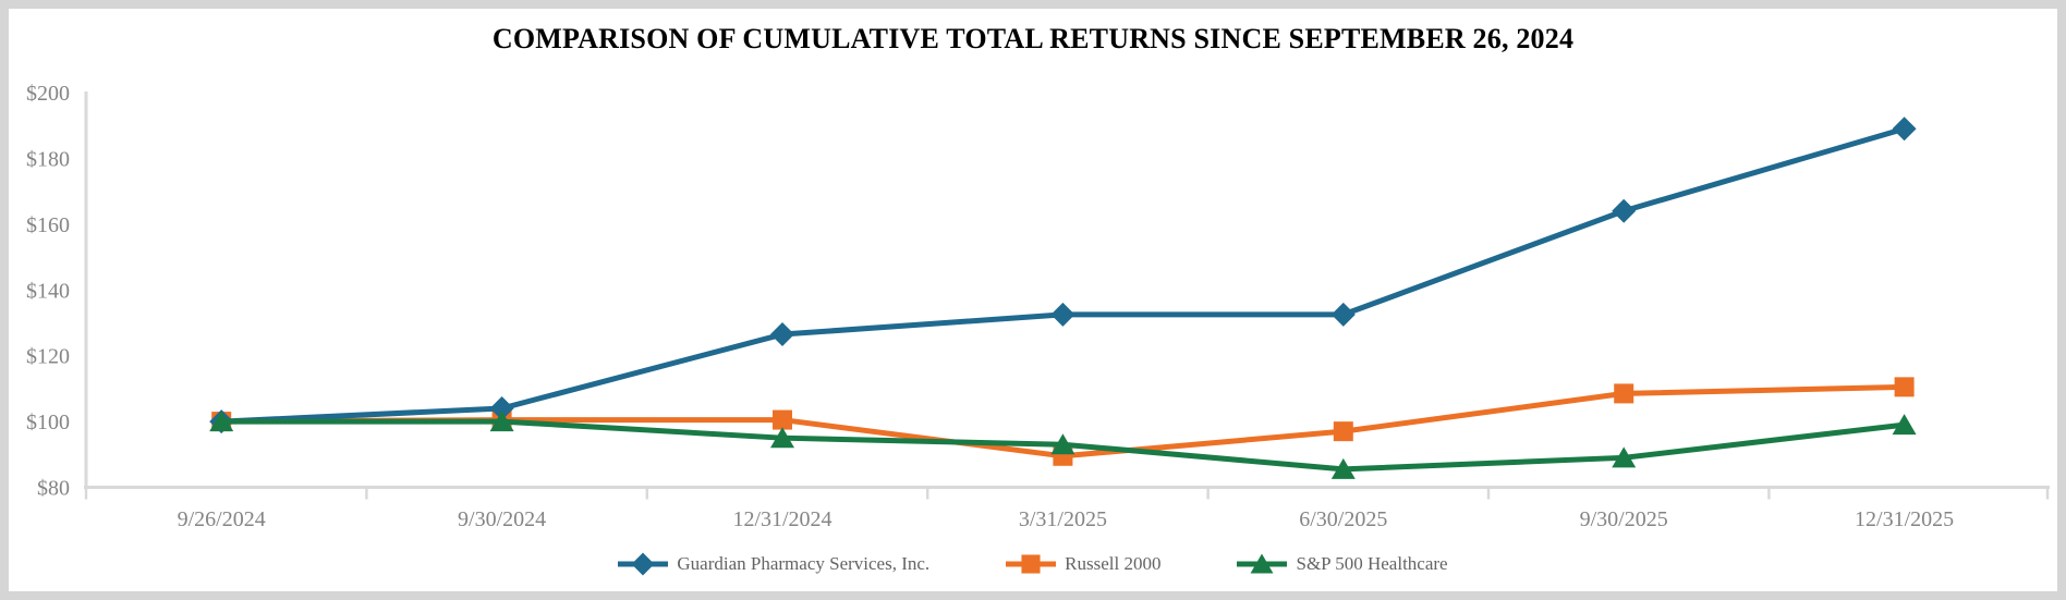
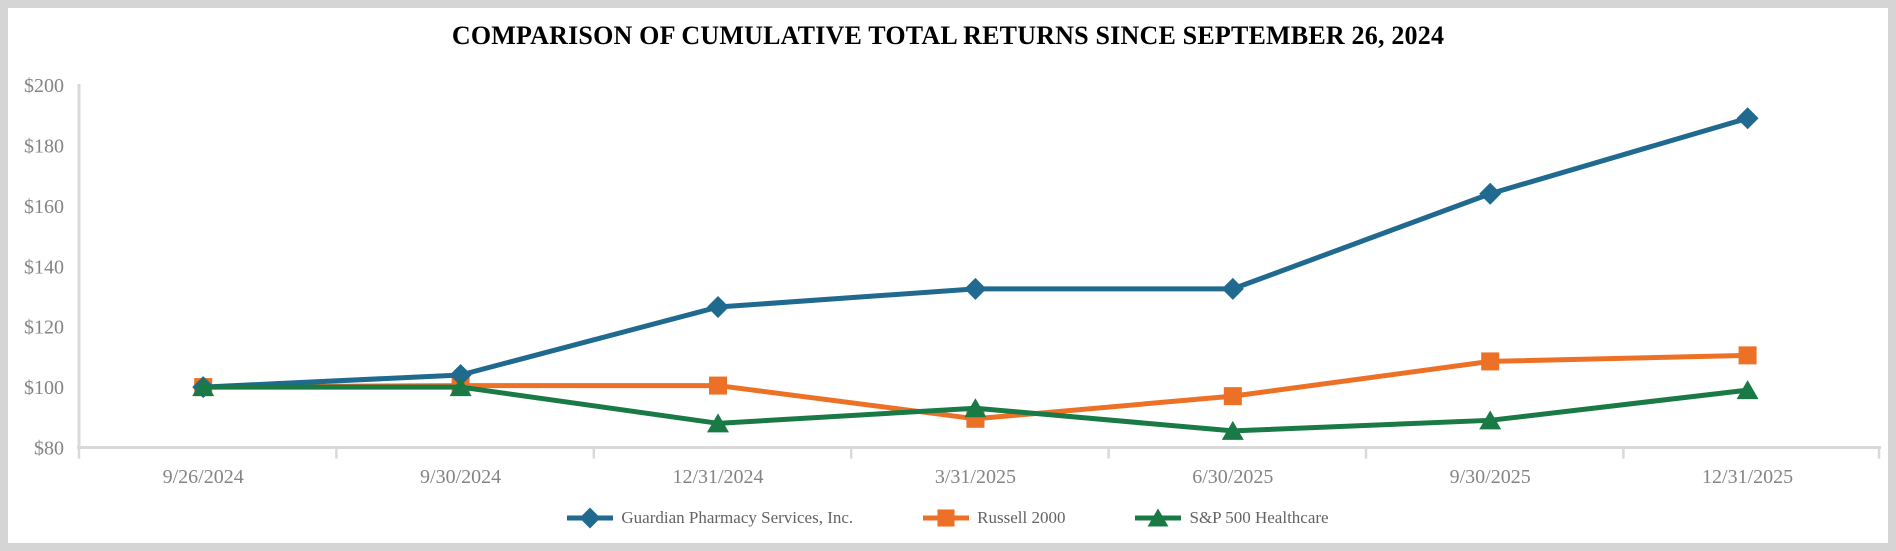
S&P 500 Healthcare/12/31/2024: $95 -> $88
